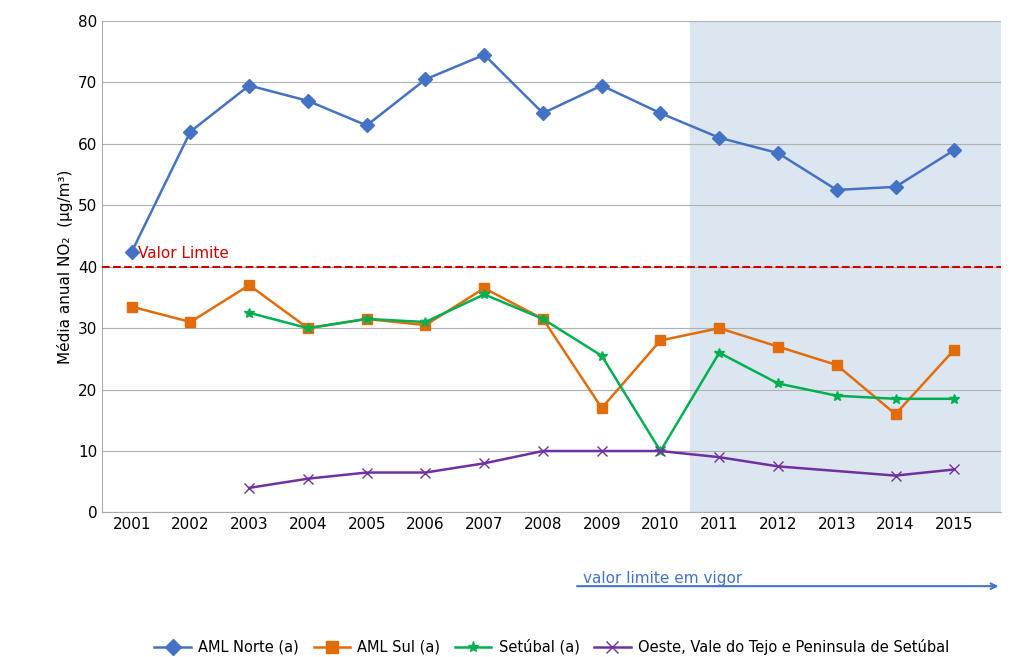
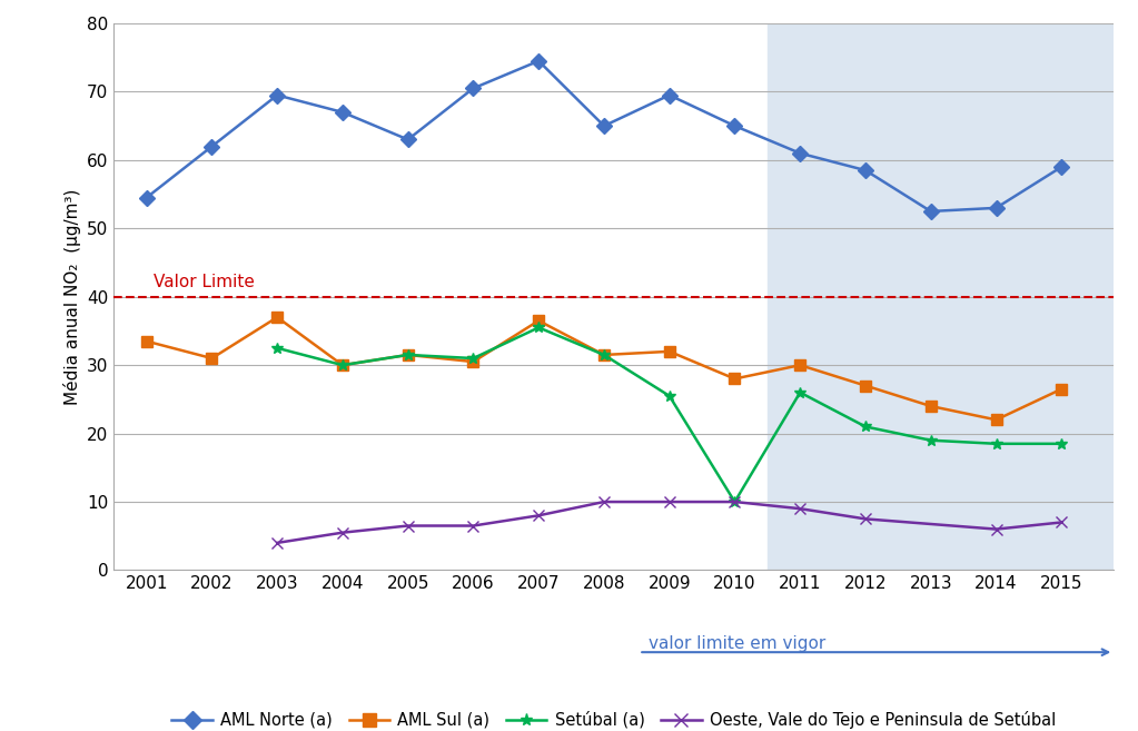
AML Norte (a)/2001: 42.4 -> 54.5
AML Sul (a)/2009: 17.0 -> 32.0
AML Sul (a)/2014: 16.0 -> 22.0
